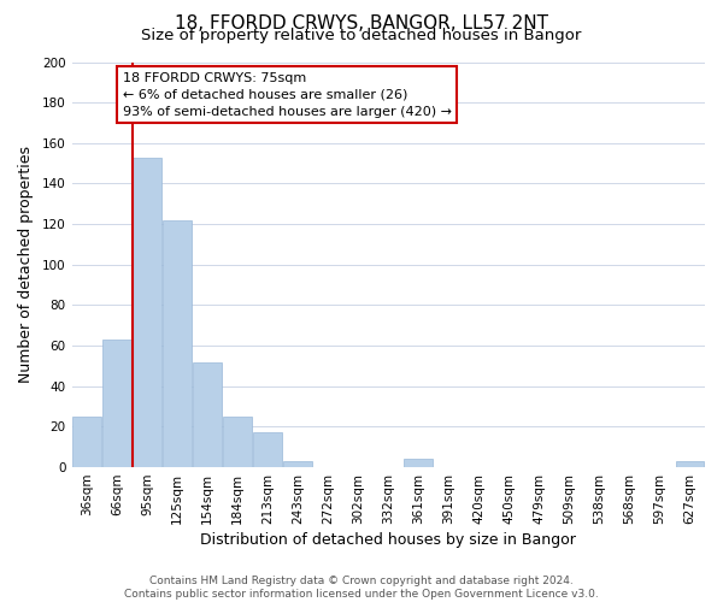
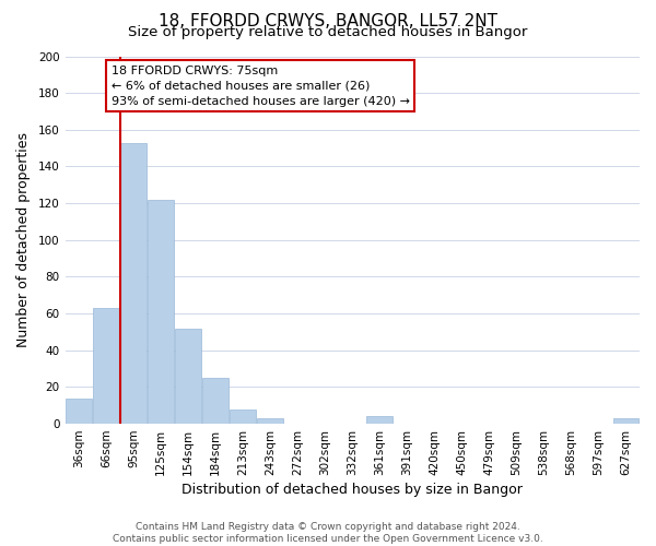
36sqm: 25 -> 14
213sqm: 17 -> 8
